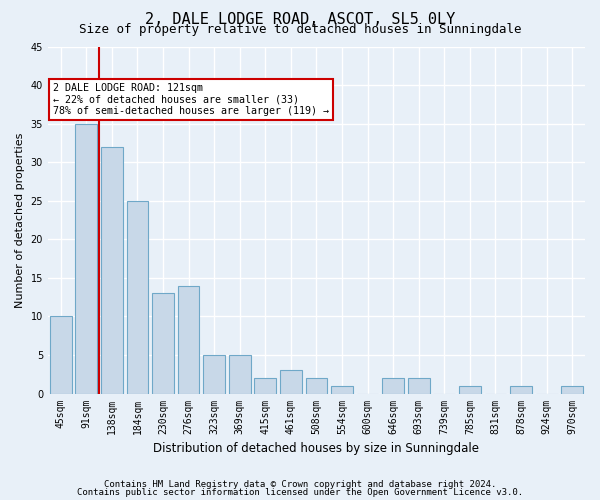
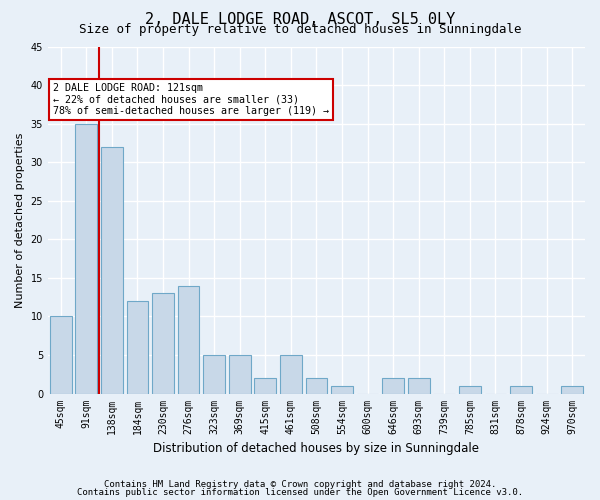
184sqm: 25 -> 12
461sqm: 3 -> 5
